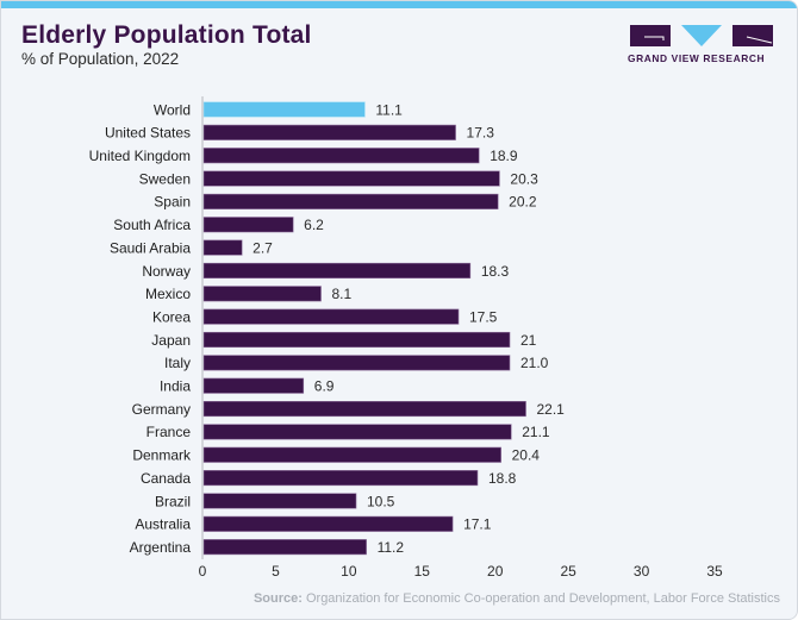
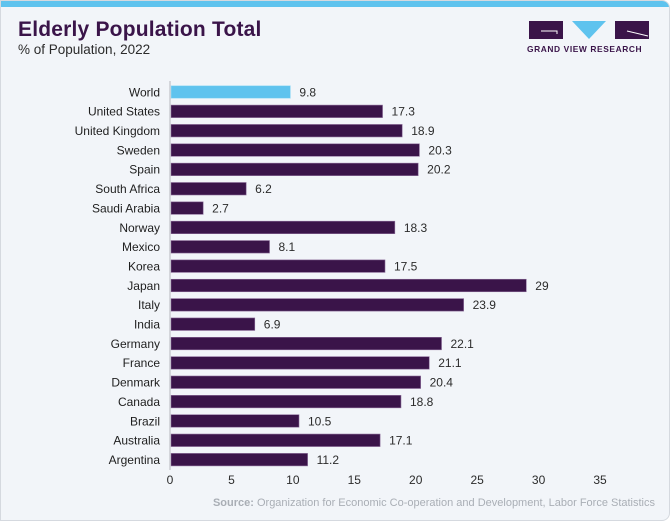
World: 11.1 -> 9.8
Japan: 21 -> 29
Italy: 21.0 -> 23.9
